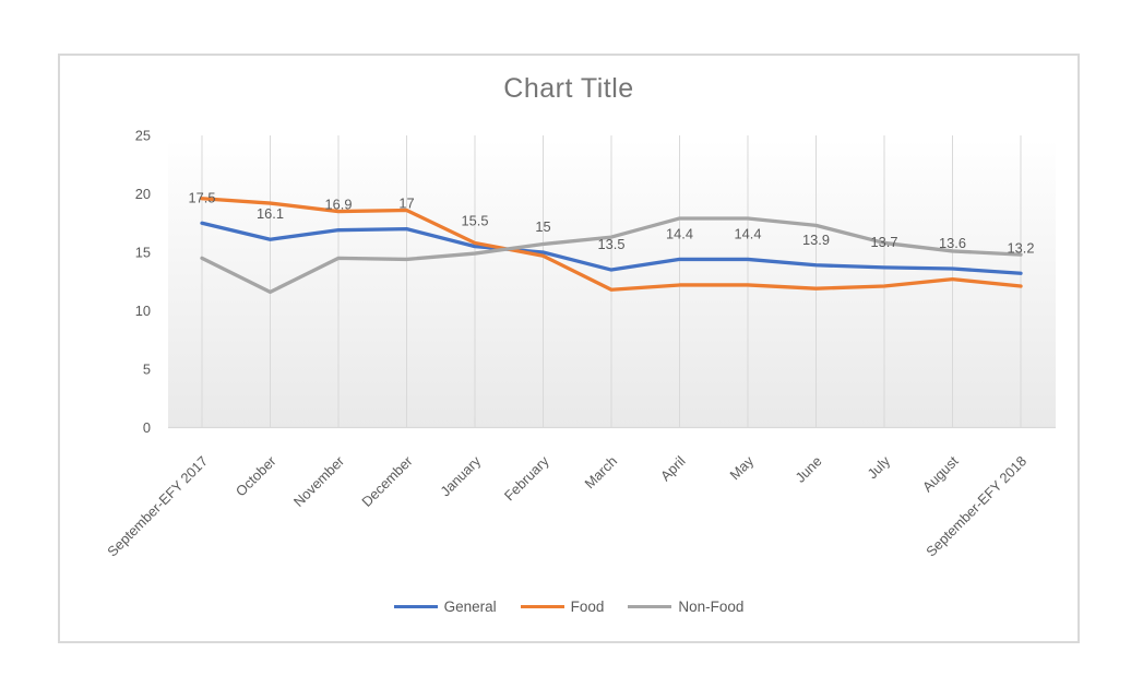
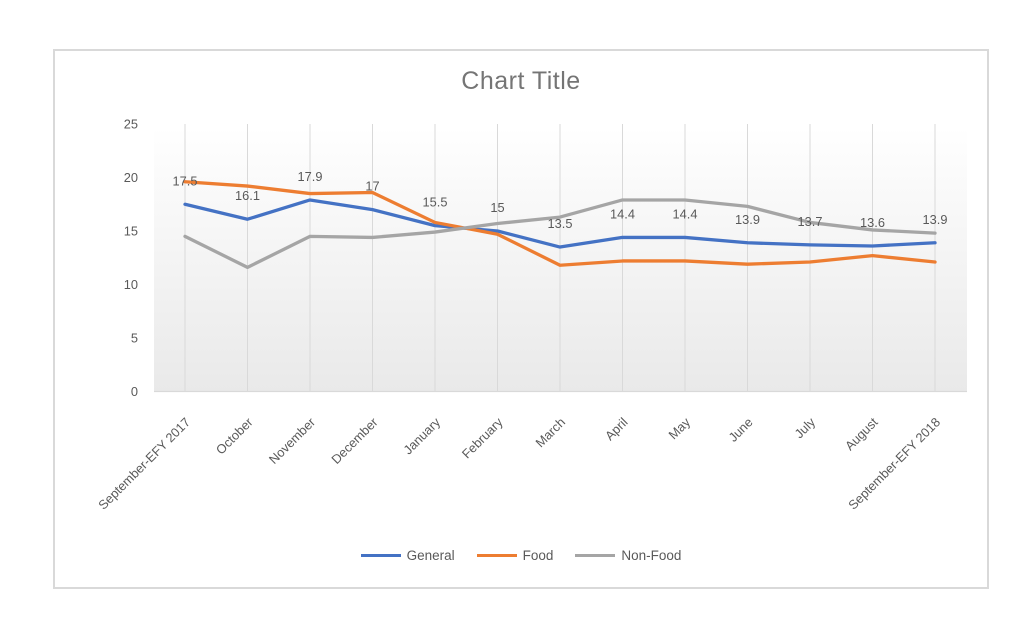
General/November: 16.9 -> 17.9
General/September-EFY 2018: 13.2 -> 13.9
